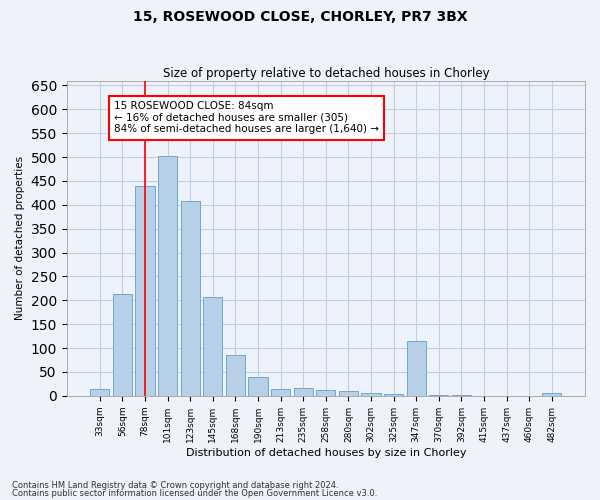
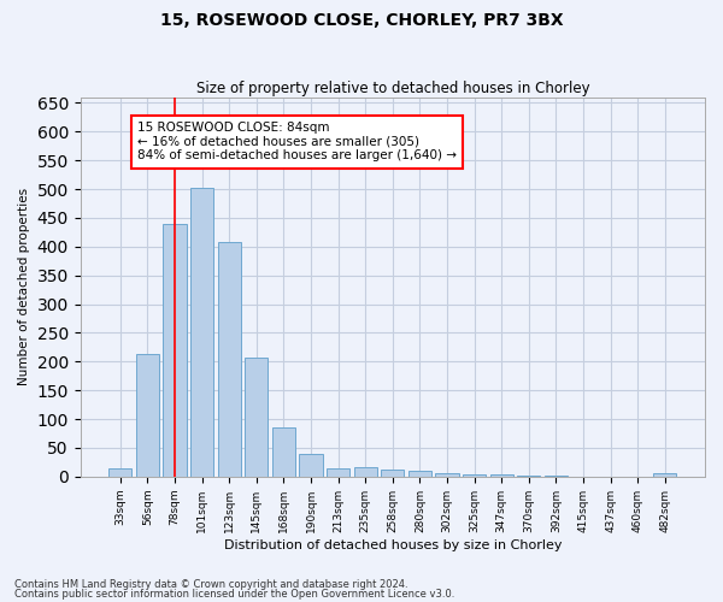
347sqm: 115 -> 4
